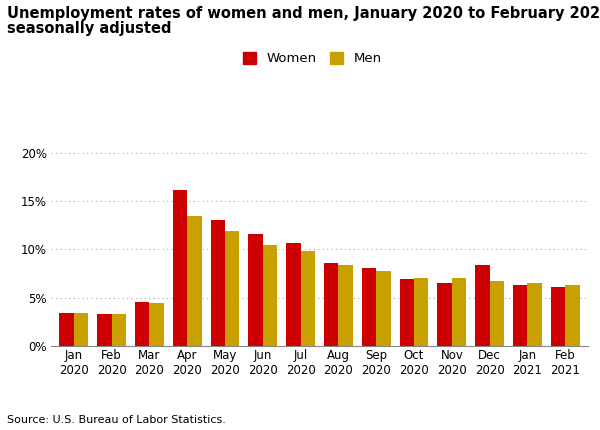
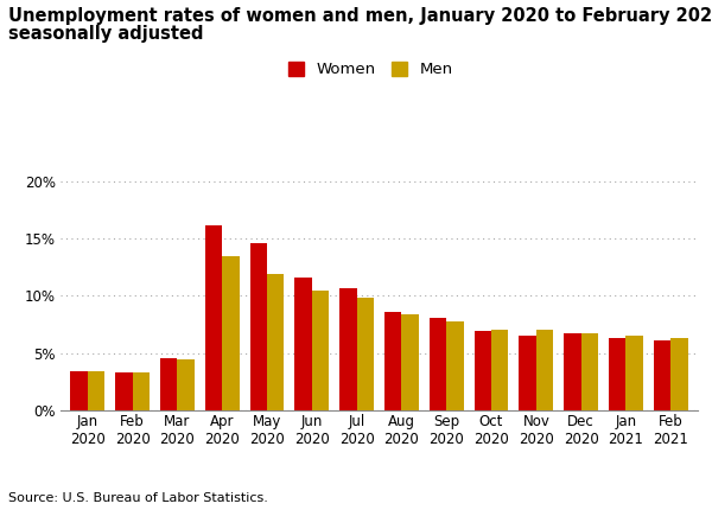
Women/May 2020: 13.0% -> 14.6%
Women/Dec 2020: 8.4% -> 6.7%
